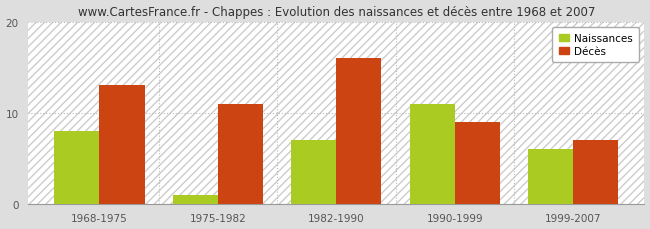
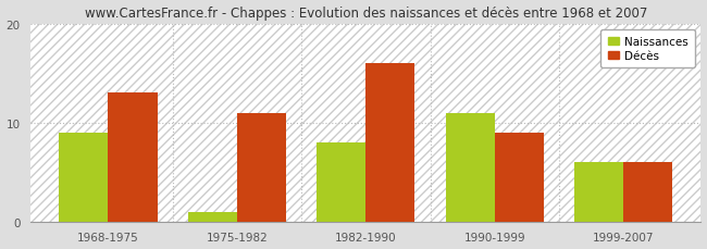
Naissances/1968-1975: 8 -> 9
Naissances/1982-1990: 7 -> 8
Décès/1999-2007: 7 -> 6
